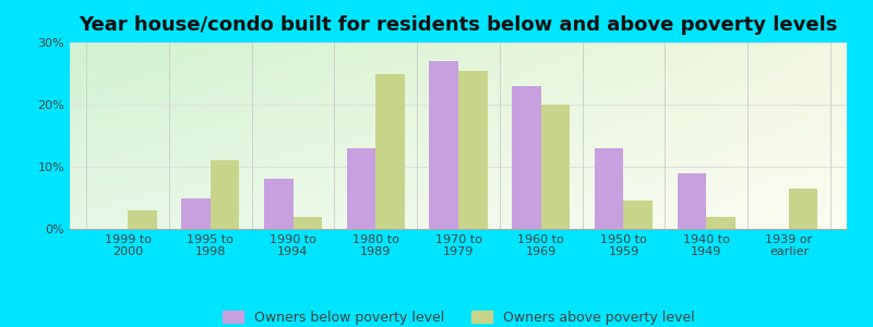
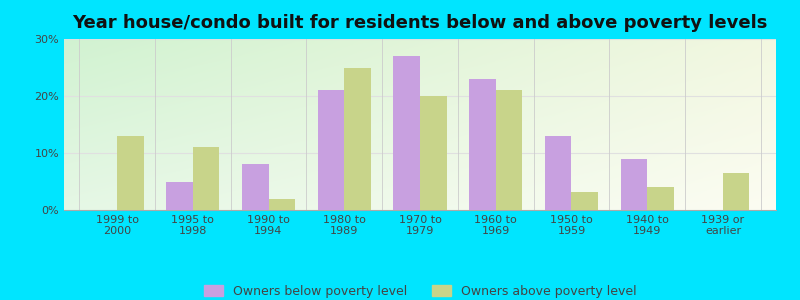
Owners above poverty level/1999 to 2000: 3.0% -> 13.0%
Owners below poverty level/1980 to 1989: 13% -> 21%
Owners above poverty level/1970 to 1979: 25.5% -> 20.0%
Owners above poverty level/1960 to 1969: 20.0% -> 21.0%
Owners above poverty level/1950 to 1959: 4.5% -> 3.2%
Owners above poverty level/1940 to 1949: 2.0% -> 4.0%
